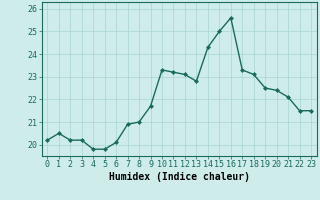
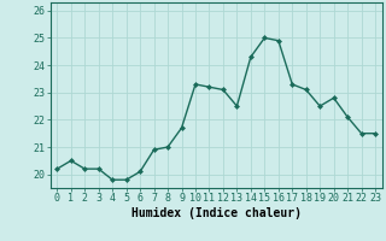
13: 22.8 -> 22.5
16: 25.6 -> 24.9
20: 22.4 -> 22.8
